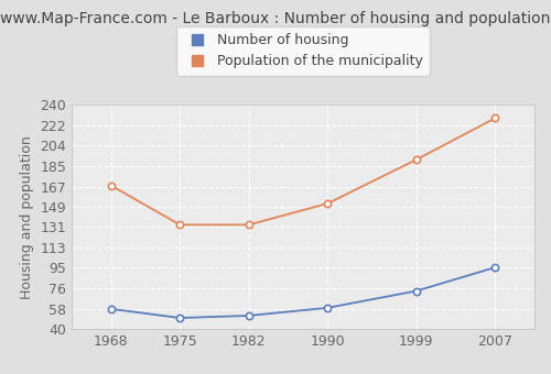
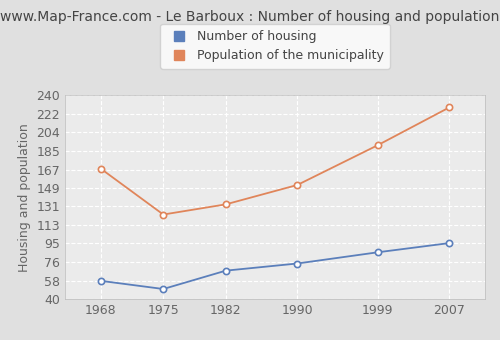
Population of the municipality/1975: 133 -> 123
Number of housing/1982: 52 -> 68
Number of housing/1990: 59 -> 75
Number of housing/1999: 74 -> 86
